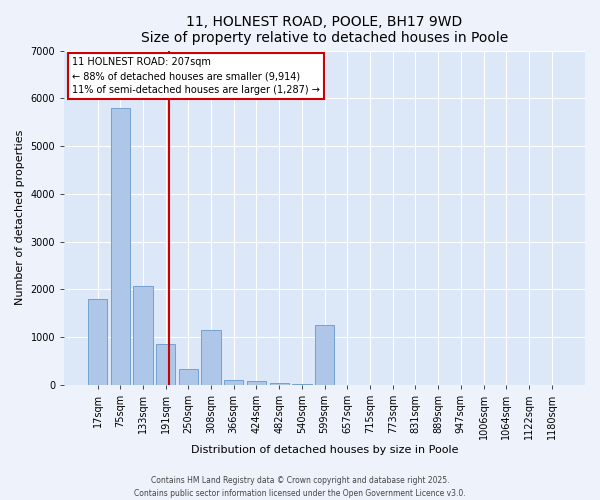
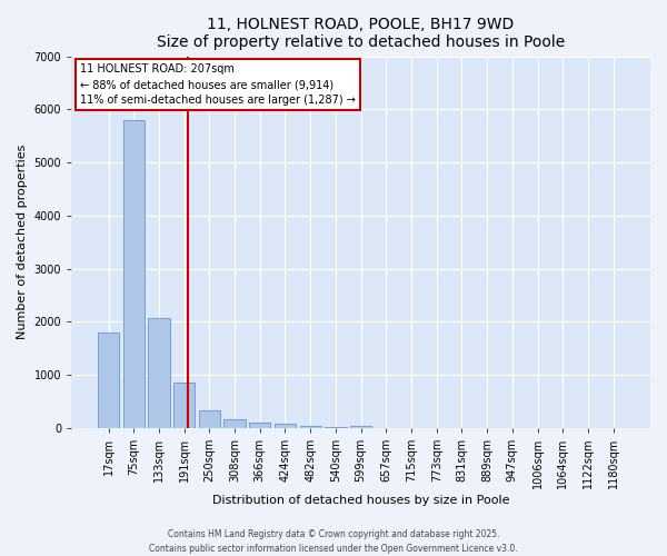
308sqm: 1150 -> 180
599sqm: 1250 -> 50
